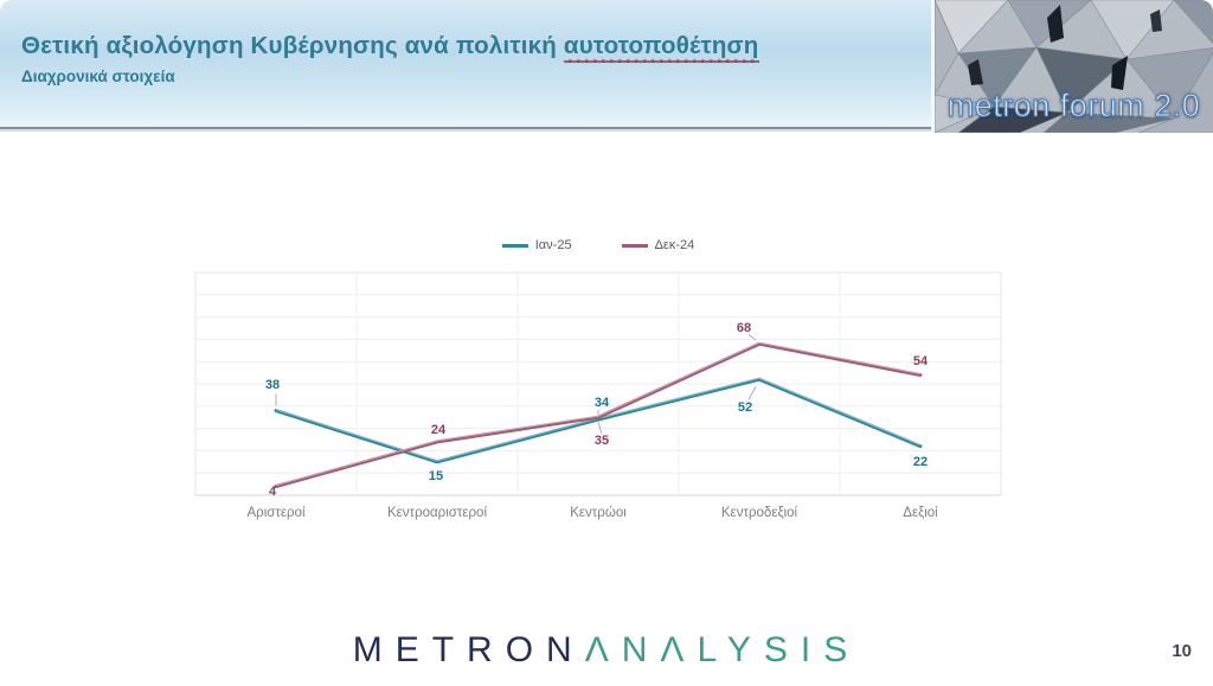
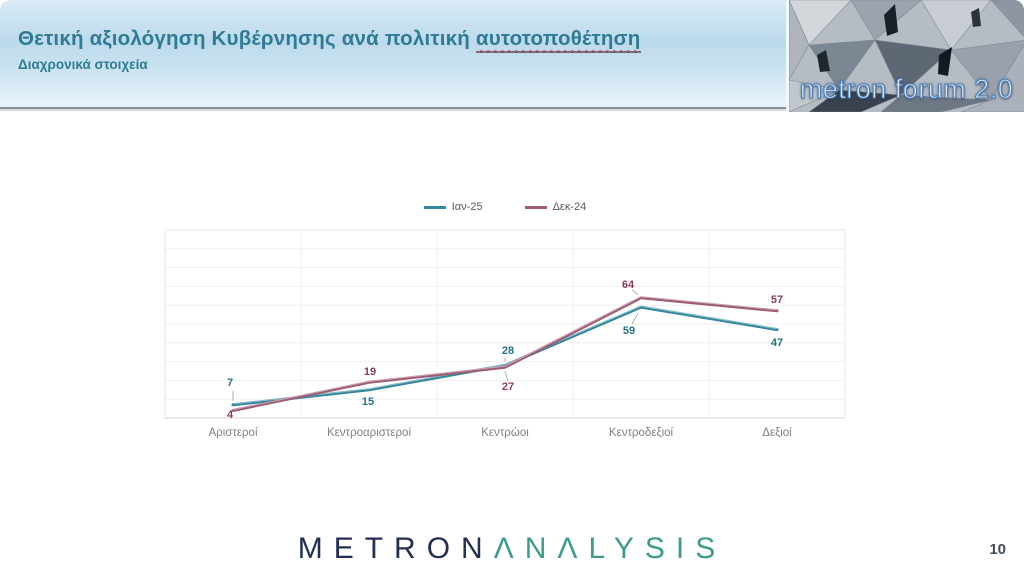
Ιαν-25/Αριστεροί: 38 -> 7
Δεκ-24/Κεντροαριστεροί: 24 -> 19
Ιαν-25/Κεντρώοι: 34 -> 28
Δεκ-24/Κεντρώοι: 35 -> 27
Ιαν-25/Κεντροδεξιοί: 52 -> 59
Δεκ-24/Κεντροδεξιοί: 68 -> 64
Ιαν-25/Δεξιοί: 22 -> 47
Δεκ-24/Δεξιοί: 54 -> 57
